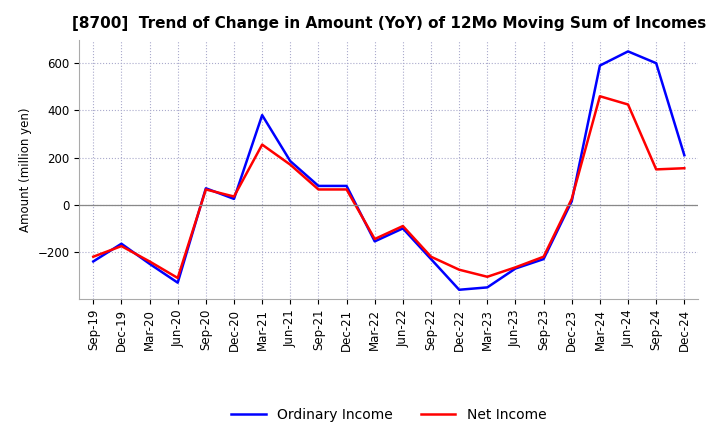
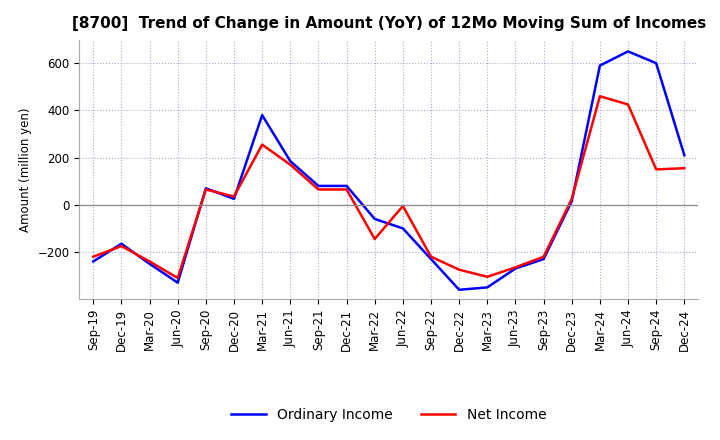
Ordinary Income/Mar-22: -155 -> -60
Net Income/Jun-22: -90 -> -5
